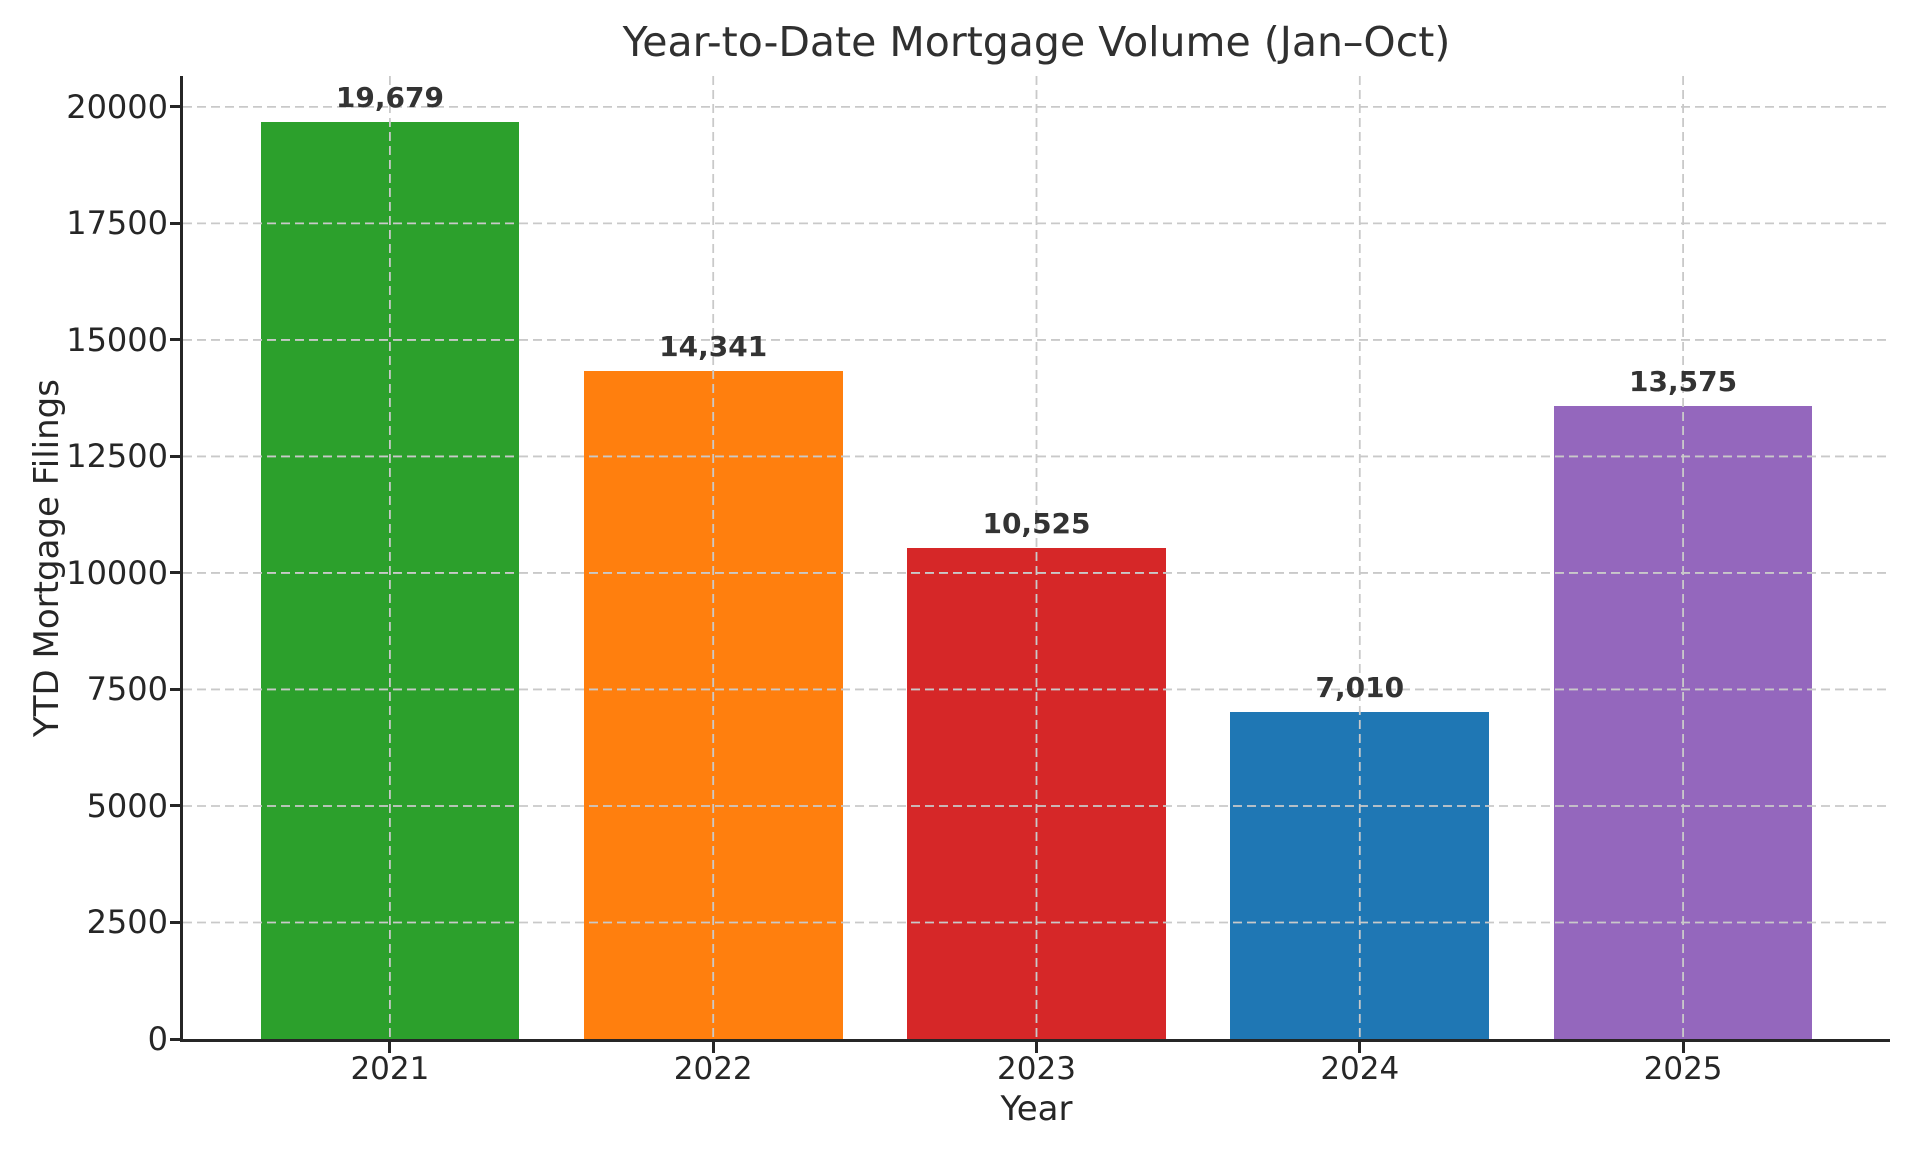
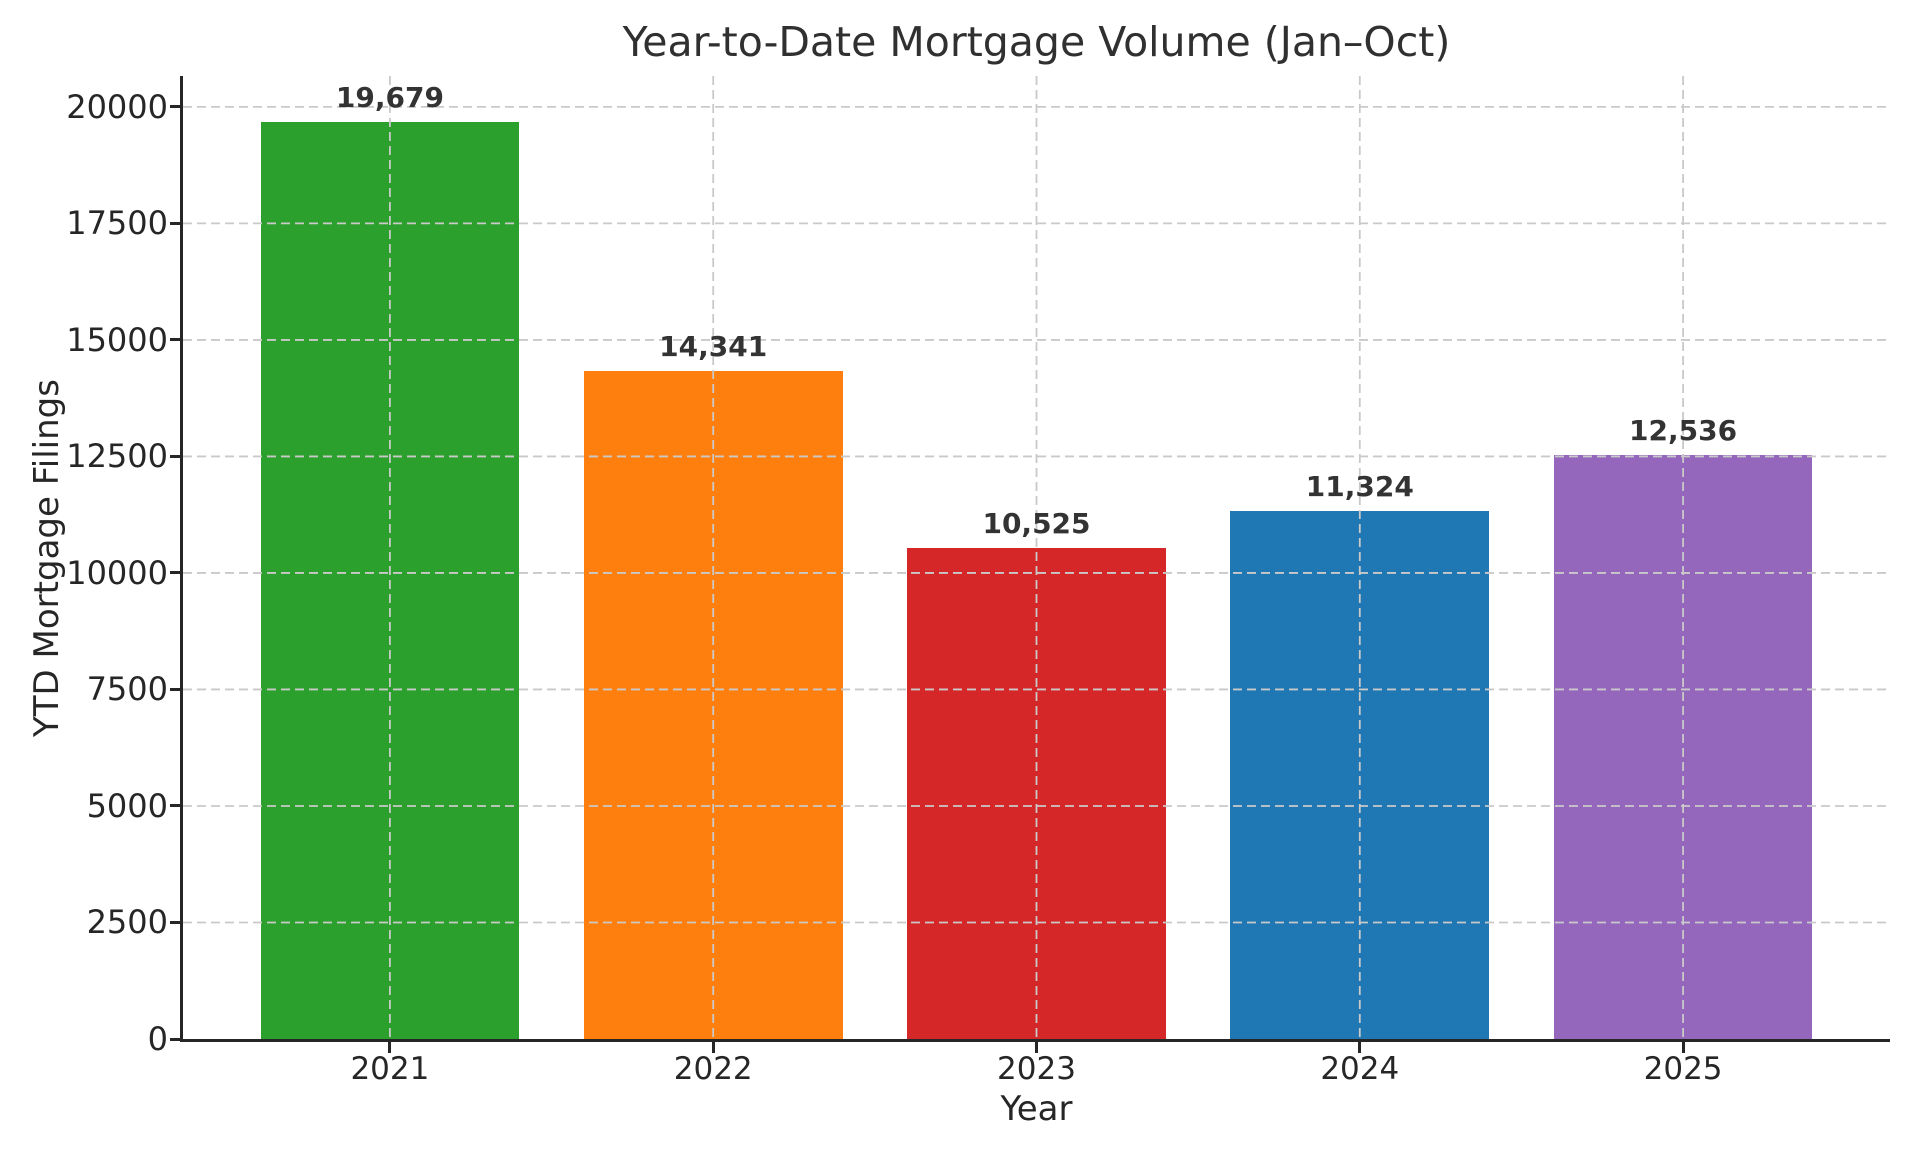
2024: 7,010 -> 11,324
2025: 13,575 -> 12,536
